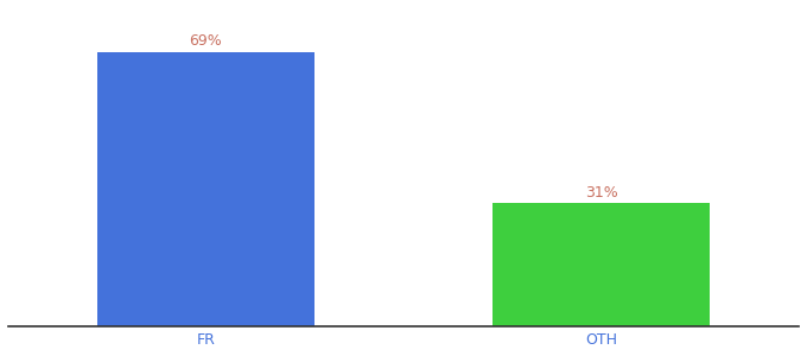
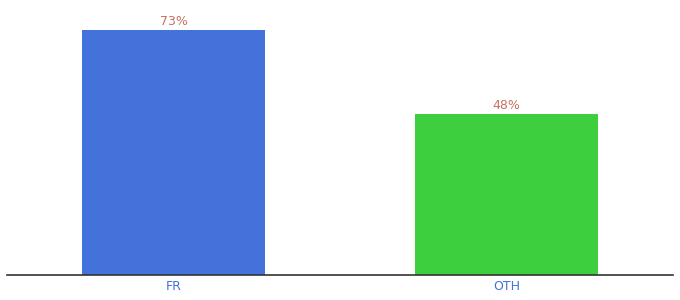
FR: 69% -> 73%
OTH: 31% -> 48%
